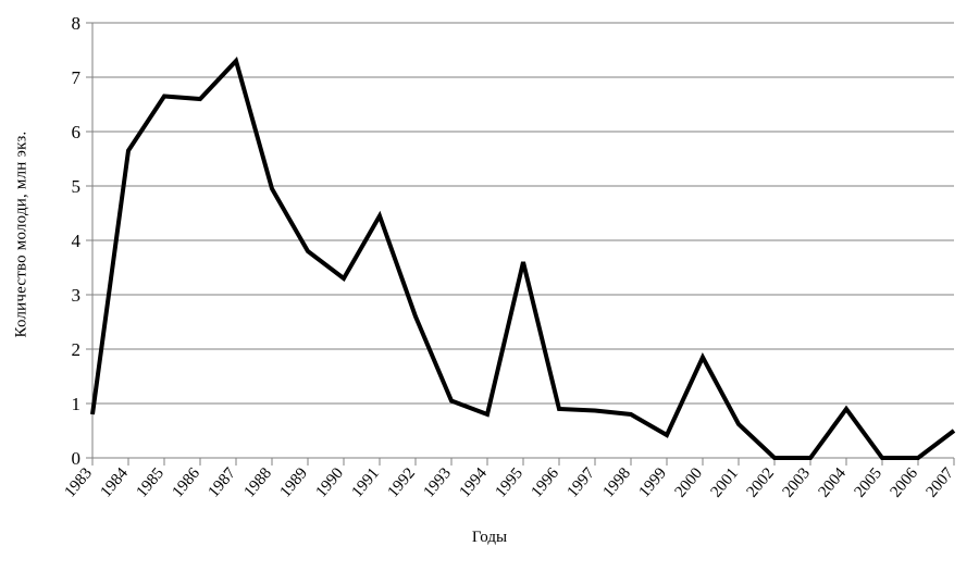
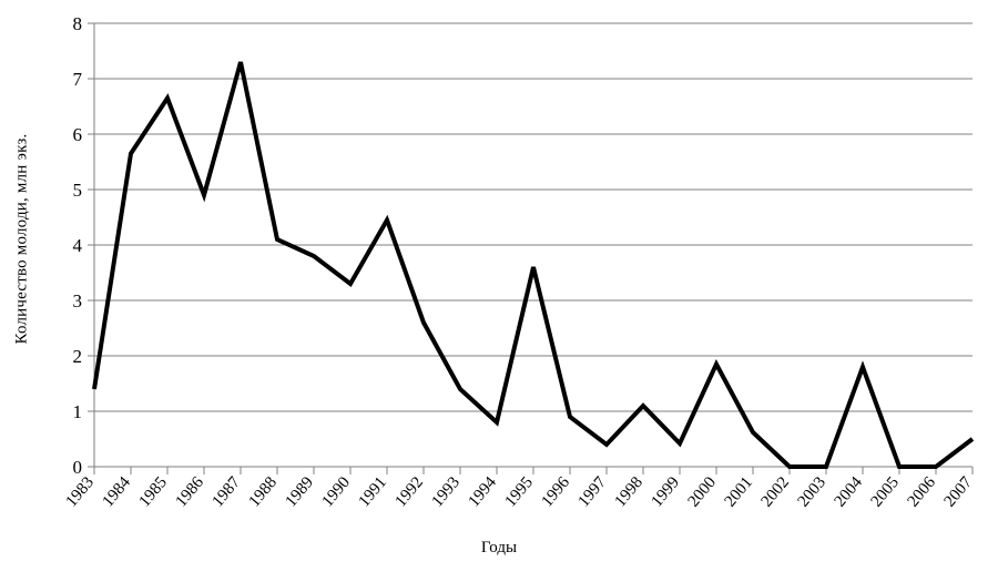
1983: 0.8 -> 1.4
1986: 6.6 -> 4.9
1988: 5.0 -> 4.1
1993: 1.1 -> 1.4
1997: 0.9 -> 0.4
1998: 0.8 -> 1.1
2004: 0.9 -> 1.8
